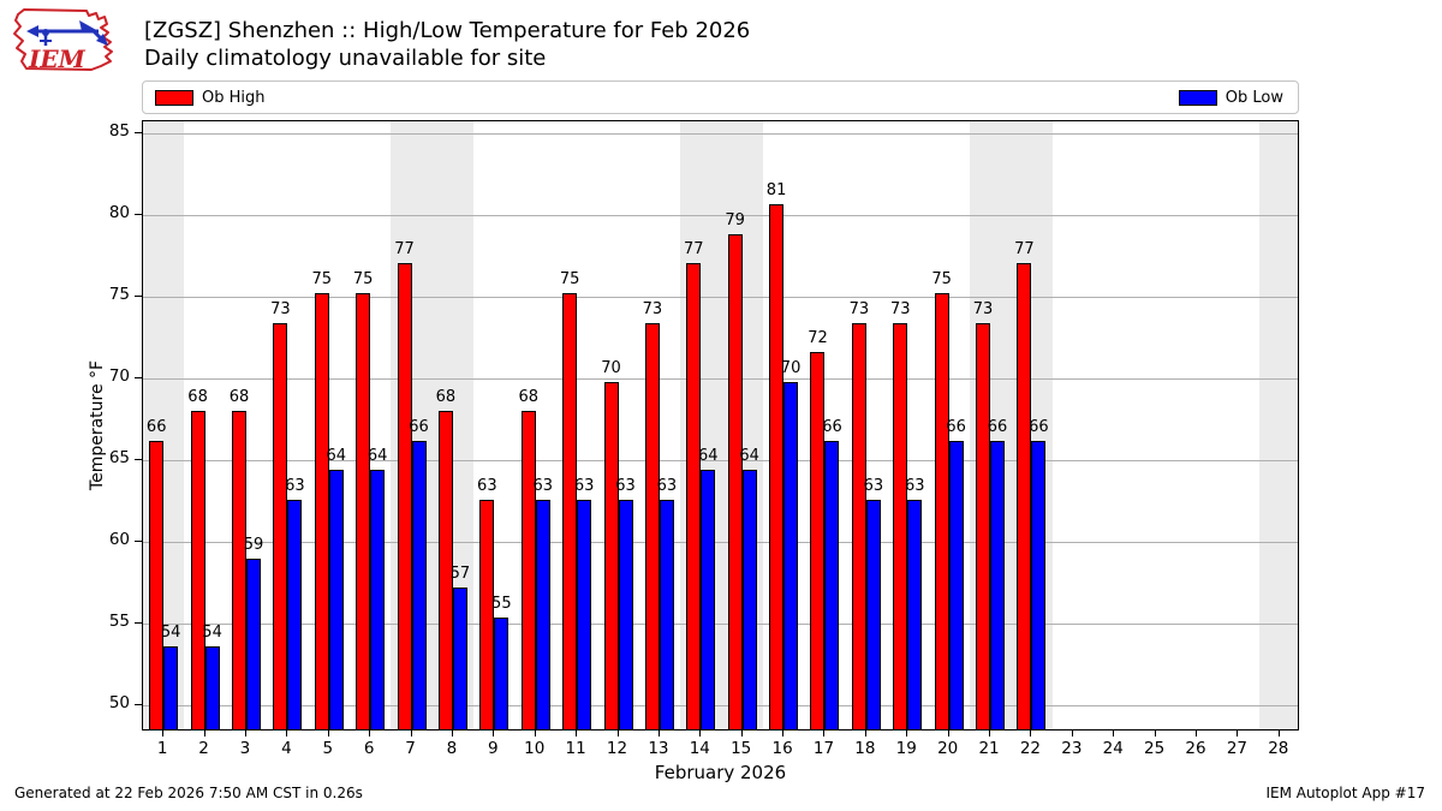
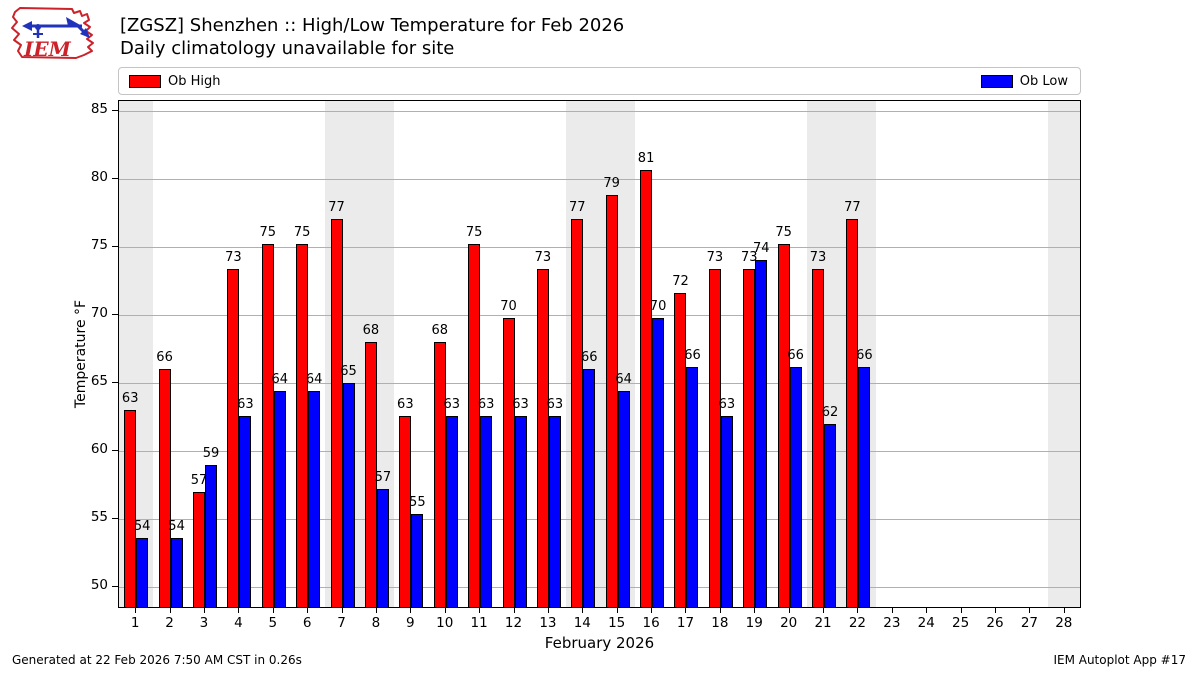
Ob High/1: 66 -> 63
Ob High/2: 68 -> 66
Ob High/3: 68 -> 57
Ob Low/7: 66 -> 65
Ob Low/14: 64 -> 66
Ob Low/19: 63 -> 74
Ob Low/21: 66 -> 62
